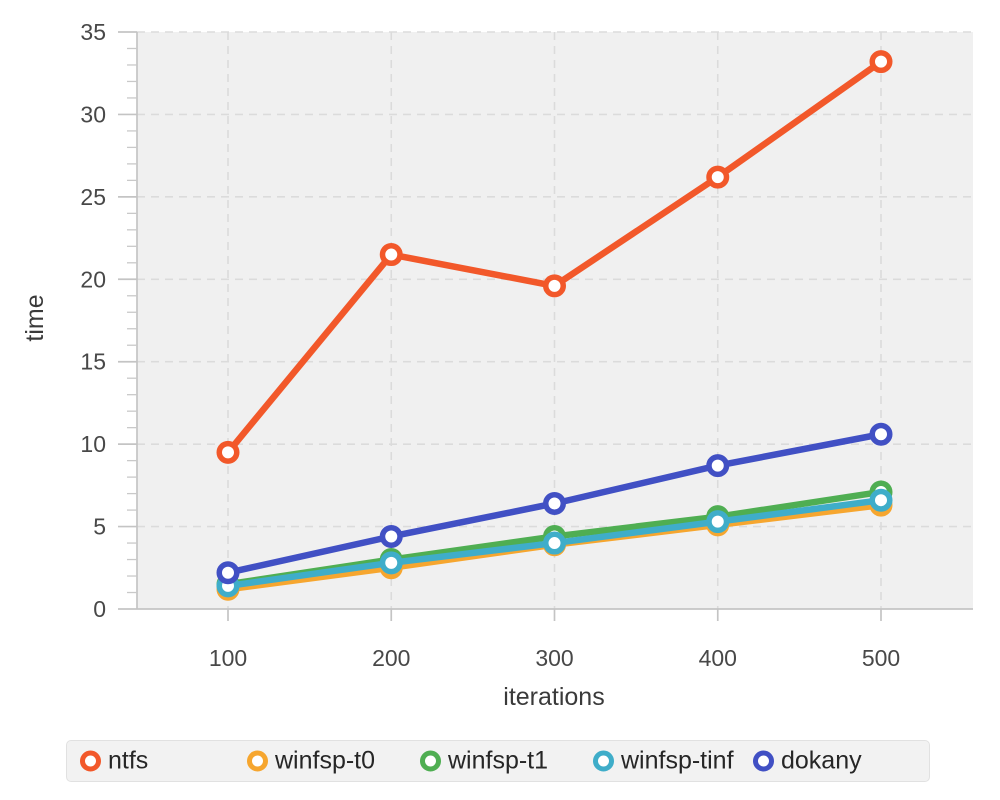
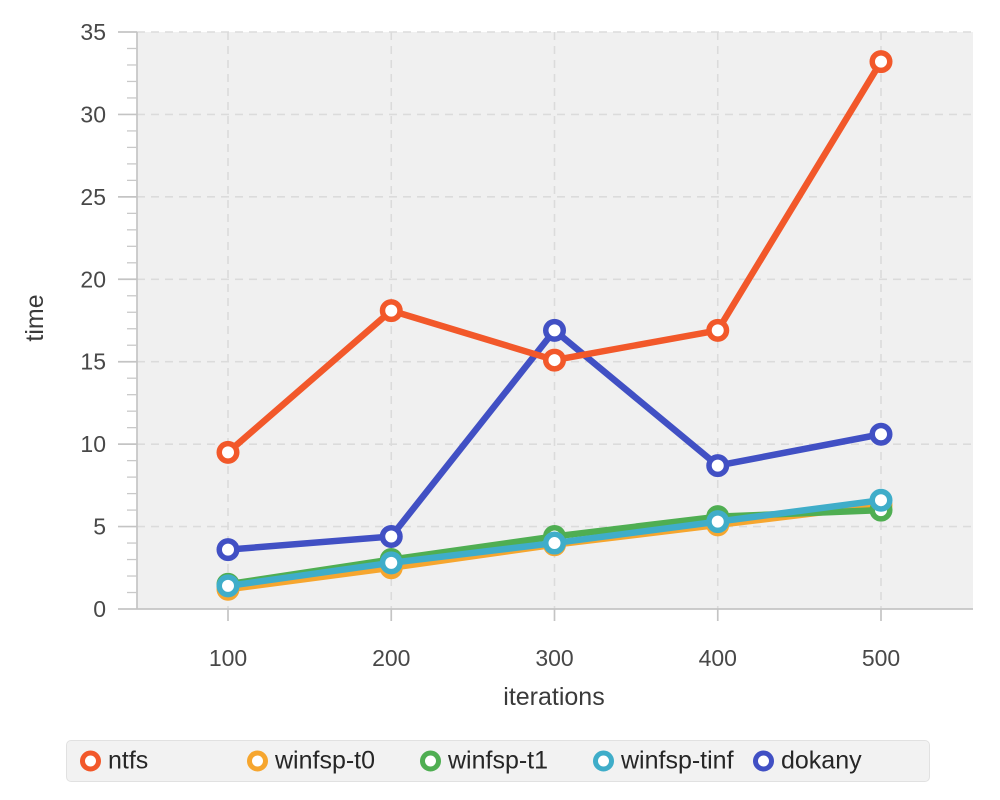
dokany/100: 2.2 -> 3.6
ntfs/200: 21.5 -> 18.1
ntfs/300: 19.6 -> 15.1
dokany/300: 6.4 -> 16.9
ntfs/400: 26.2 -> 16.9
winfsp-t1/500: 7.1 -> 6.0
